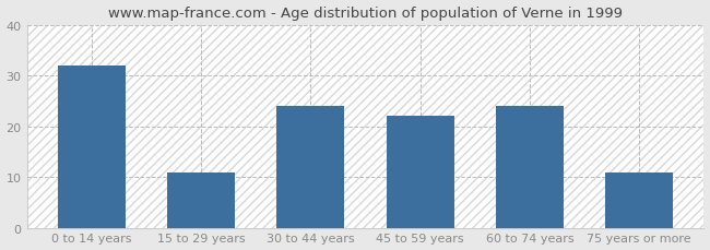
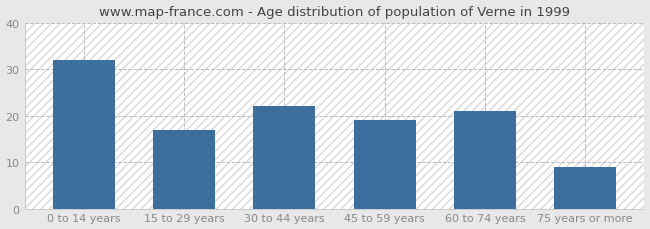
15 to 29 years: 11 -> 17
30 to 44 years: 24 -> 22
45 to 59 years: 22 -> 19
60 to 74 years: 24 -> 21
75 years or more: 11 -> 9
